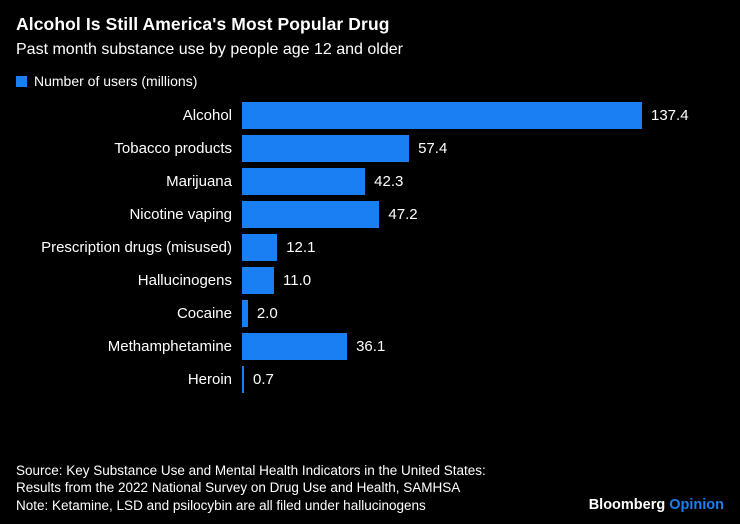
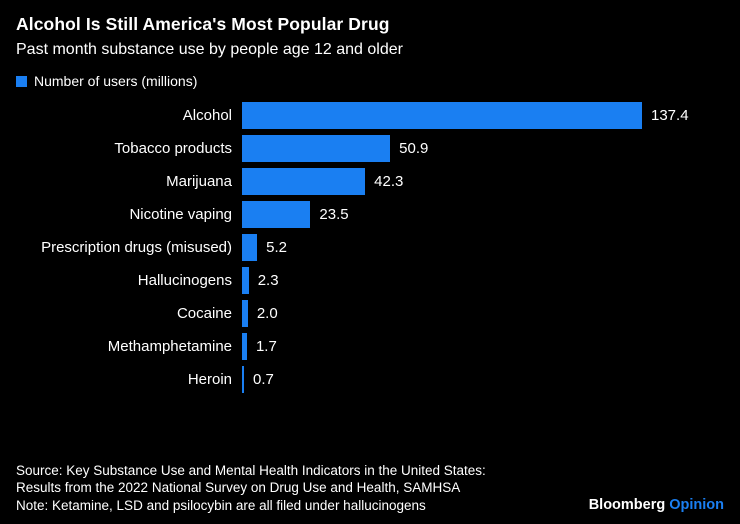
Tobacco products: 57.4 -> 50.9
Nicotine vaping: 47.2 -> 23.5
Prescription drugs (misused): 12.1 -> 5.2
Hallucinogens: 11.0 -> 2.3
Methamphetamine: 36.1 -> 1.7
